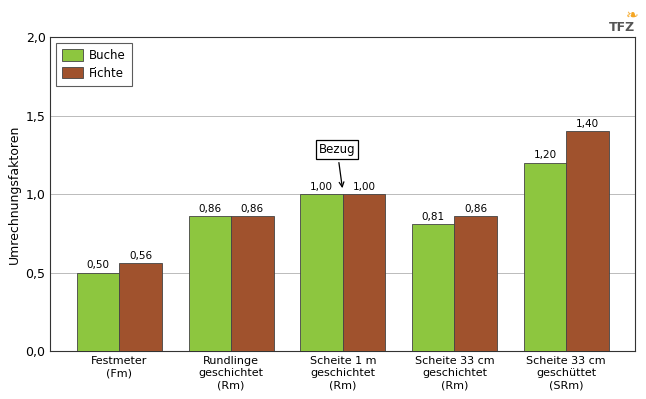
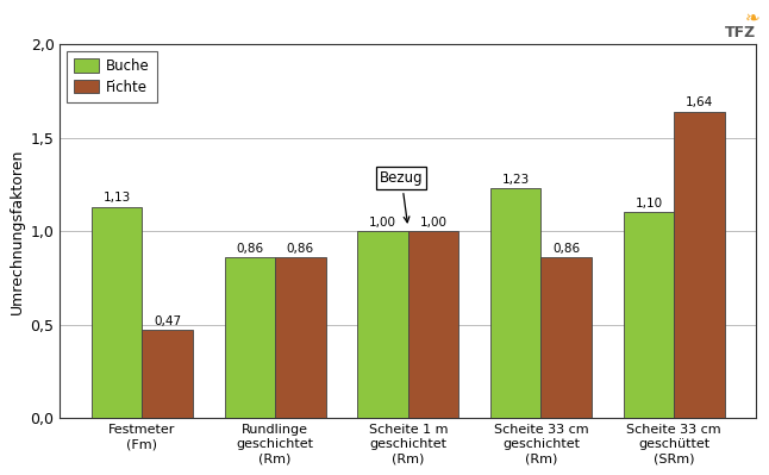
Buche/Festmeter (Fm): 0,50 -> 1,13
Fichte/Festmeter (Fm): 0,56 -> 0,47
Buche/Scheite 33 cm geschichtet (Rm): 0,81 -> 1,23
Buche/Scheite 33 cm geschüttet (SRm): 1,20 -> 1,10
Fichte/Scheite 33 cm geschüttet (SRm): 1,40 -> 1,64
